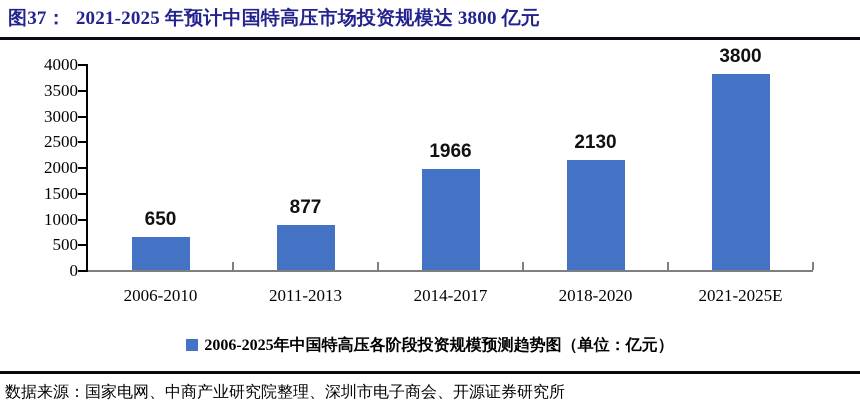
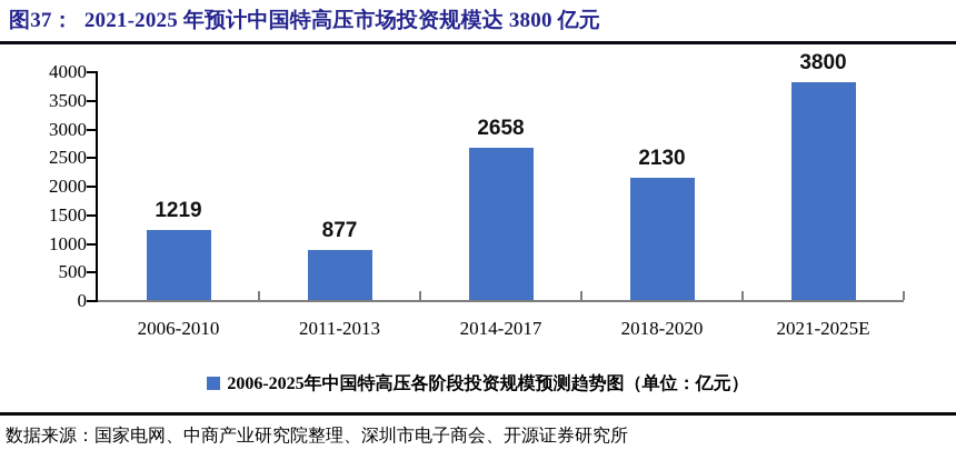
2006-2010: 650 -> 1219
2014-2017: 1966 -> 2658
